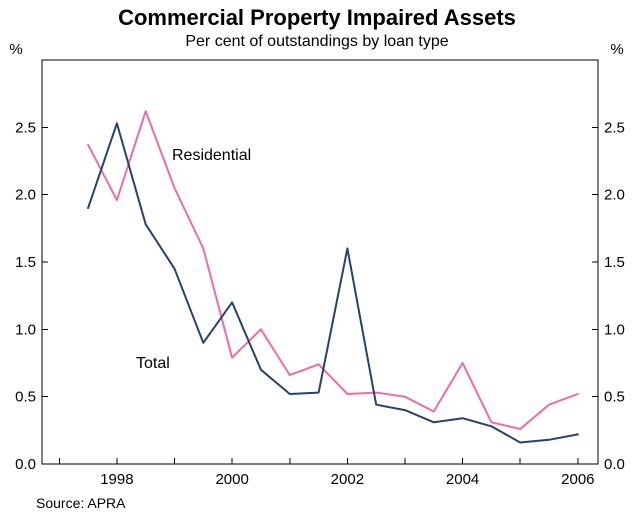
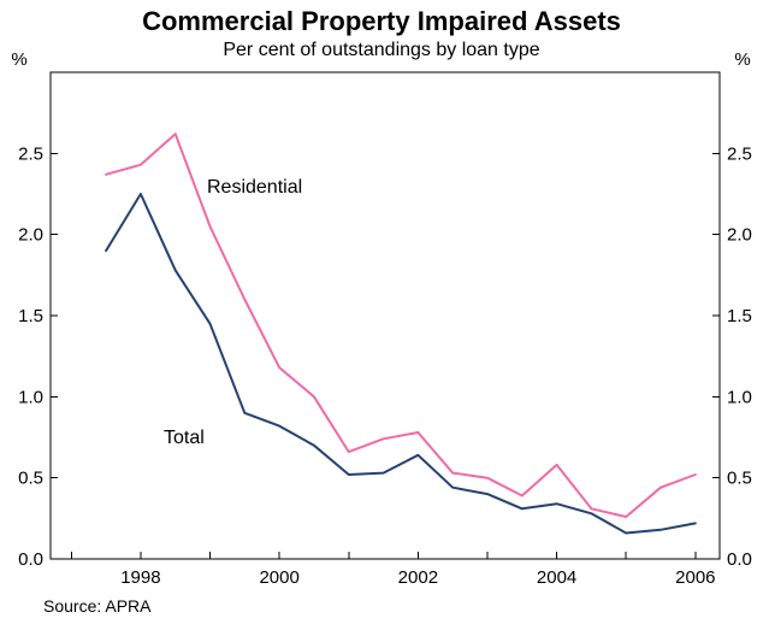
Residential/1998: 1.96 -> 2.43
Total/1998: 2.53 -> 2.25
Residential/2000: 0.79 -> 1.18
Total/2000: 1.20 -> 0.82
Residential/2002: 0.52 -> 0.78
Total/2002: 1.60 -> 0.64
Residential/2004: 0.75 -> 0.58
